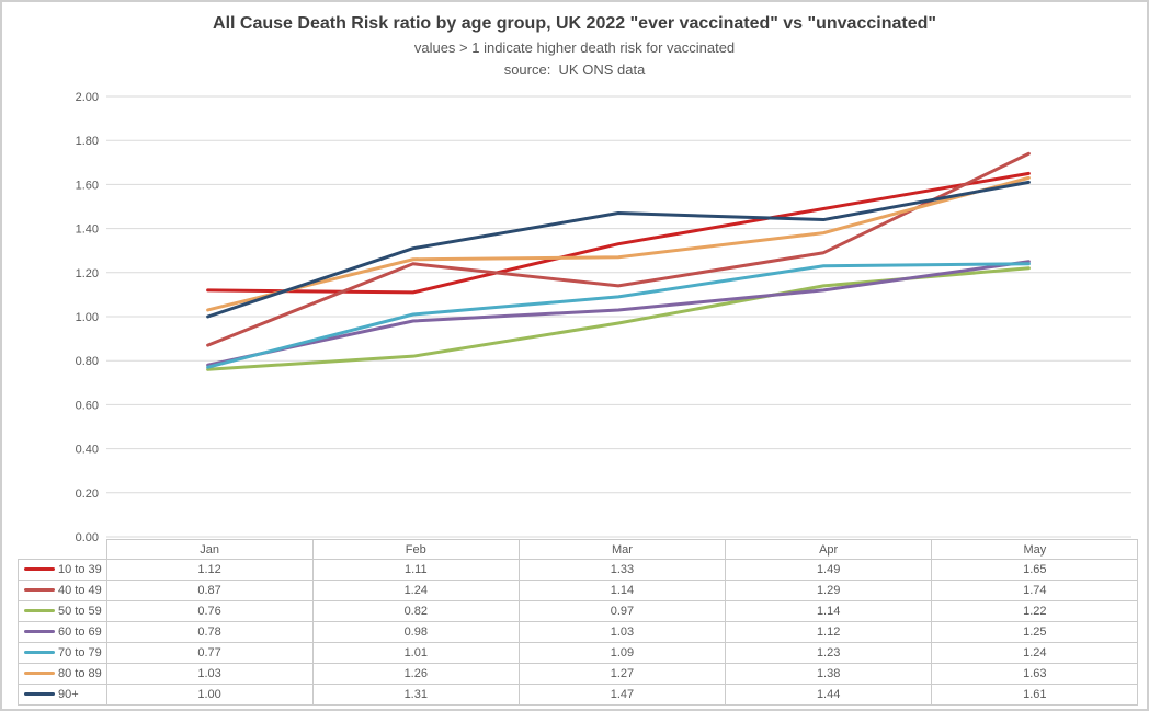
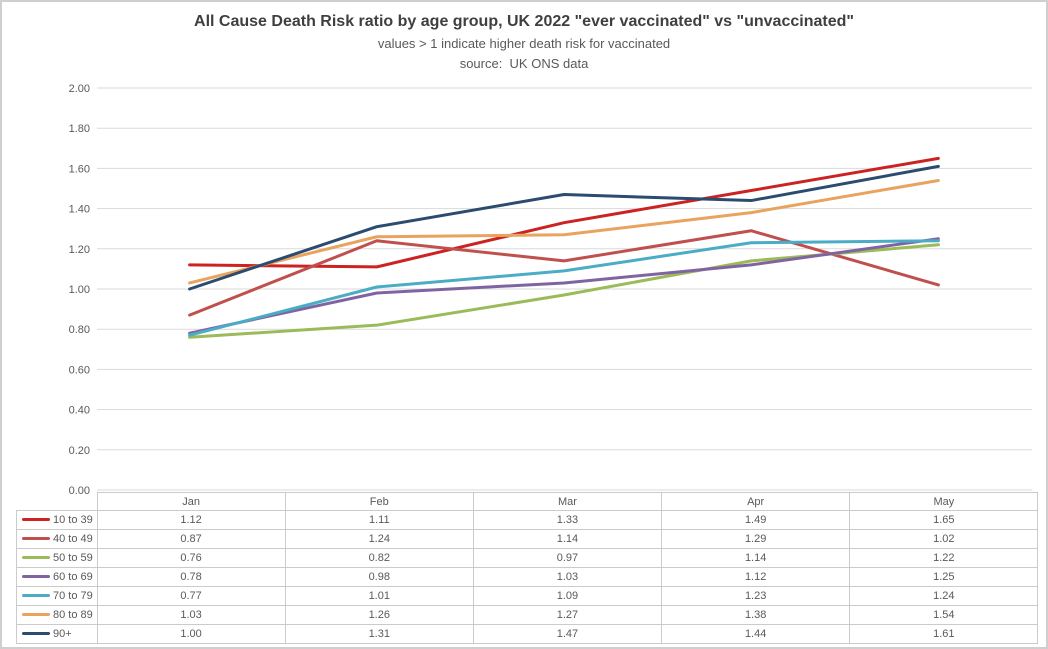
40 to 49/May: 1.74 -> 1.02
80 to 89/May: 1.63 -> 1.54
